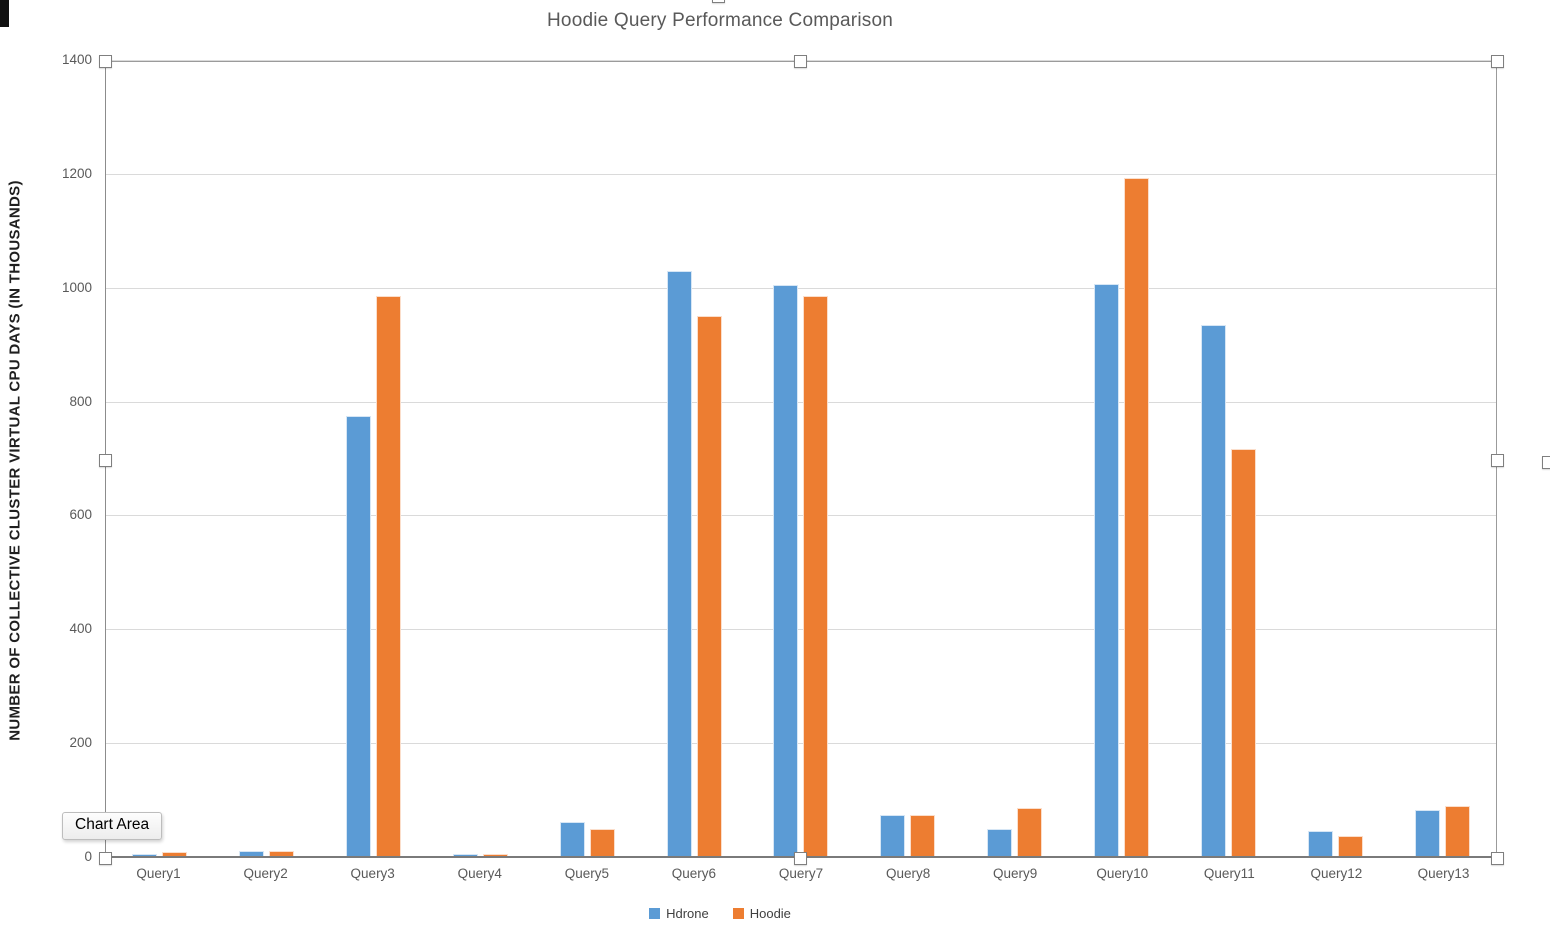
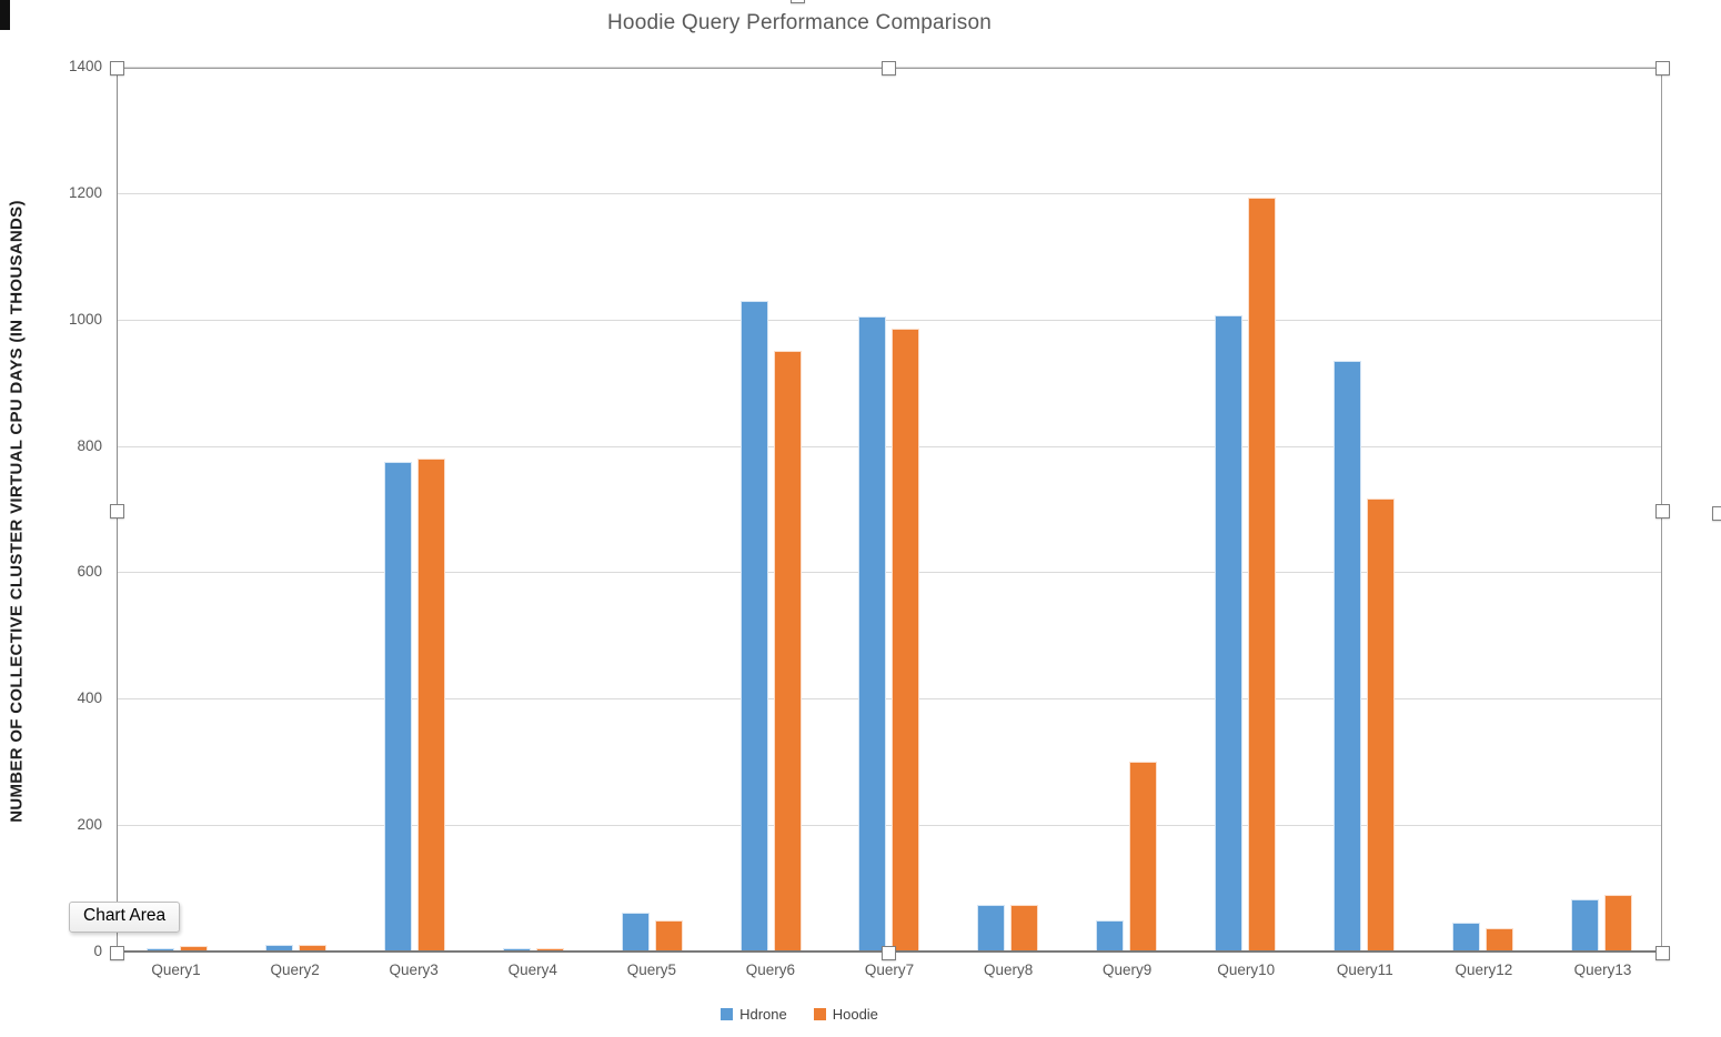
Hoodie/Query3: 980 -> 780
Hoodie/Query9: 90 -> 300
